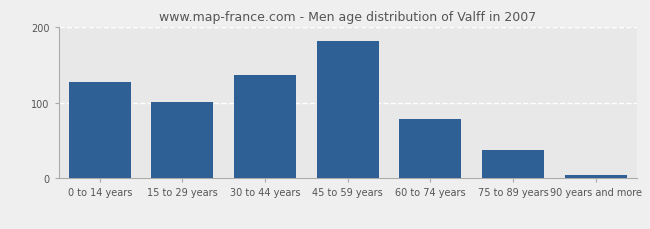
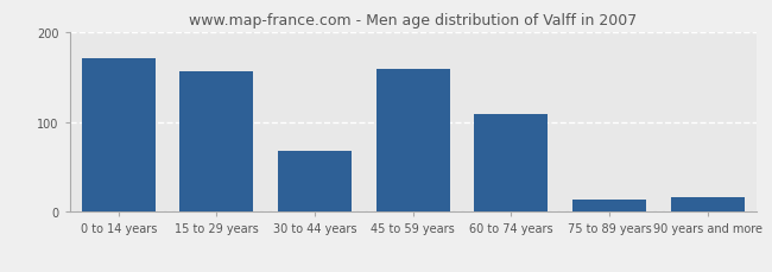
0 to 14 years: 127 -> 170
15 to 29 years: 101 -> 156
30 to 44 years: 136 -> 68
45 to 59 years: 181 -> 158
60 to 74 years: 78 -> 108
75 to 89 years: 37 -> 14
90 years and more: 5 -> 16
